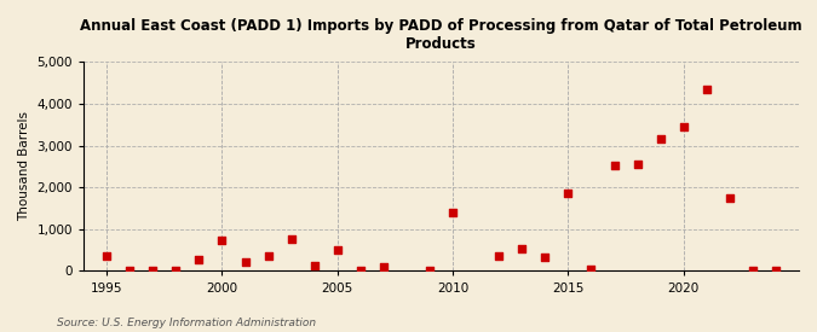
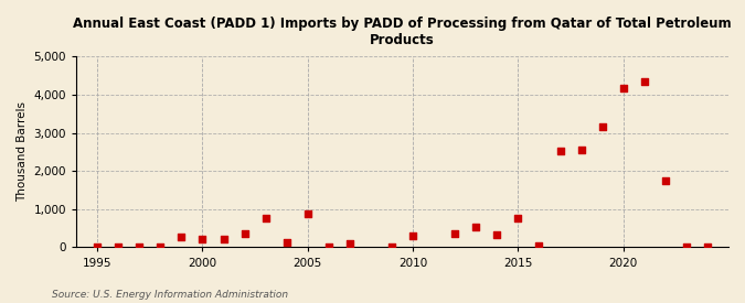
1995: 350 -> 0
2000: 750 -> 230
2005: 500 -> 880
2010: 1,400 -> 310
2015: 1,850 -> 760
2020: 3,450 -> 4,160
